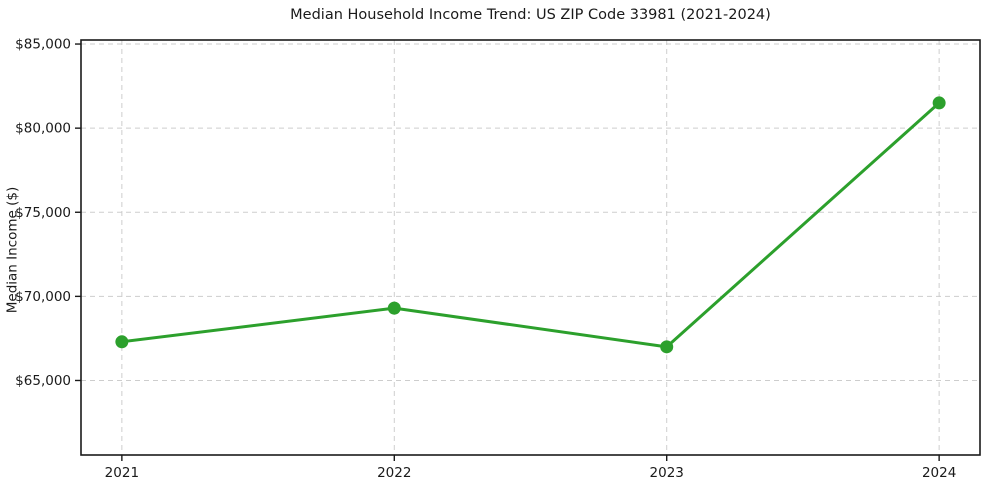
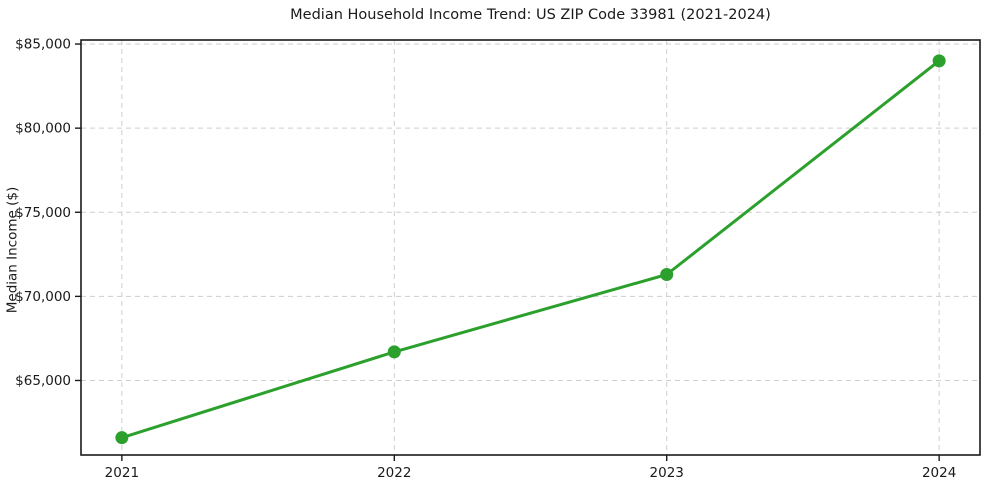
2021: $67300 -> $61600
2022: $69300 -> $66700
2023: $67000 -> $71300
2024: $81500 -> $84000
